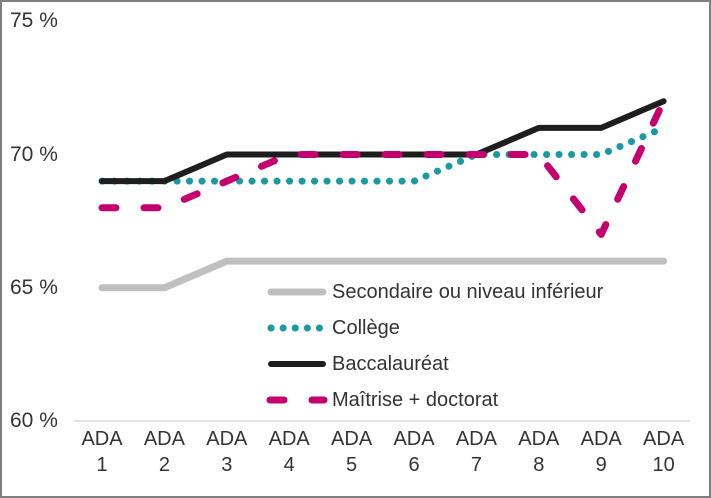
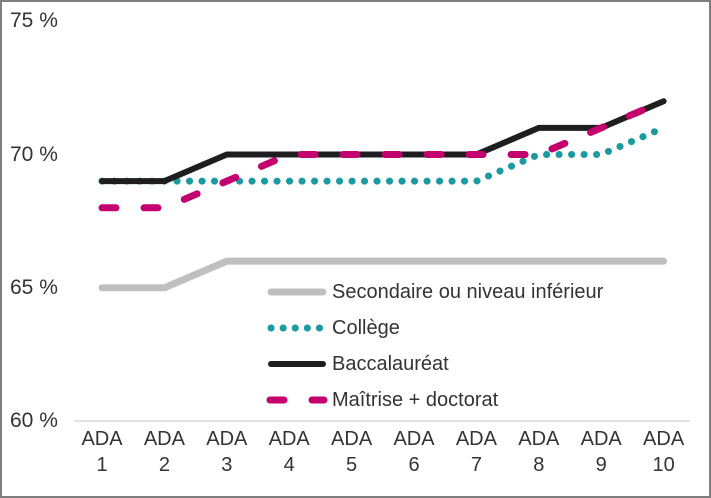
Collège/ADA 7: 70% -> 69%
Maîtrise + doctorat/ADA 9: 67% -> 71%
